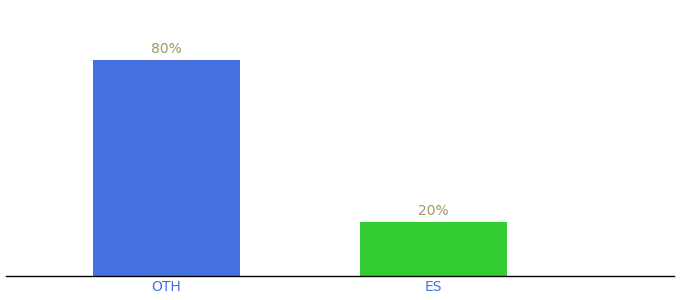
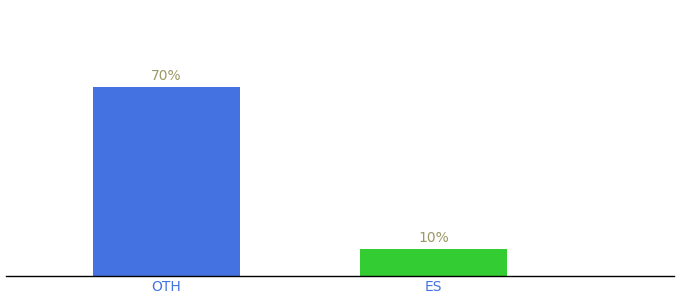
OTH: 80% -> 70%
ES: 20% -> 10%
